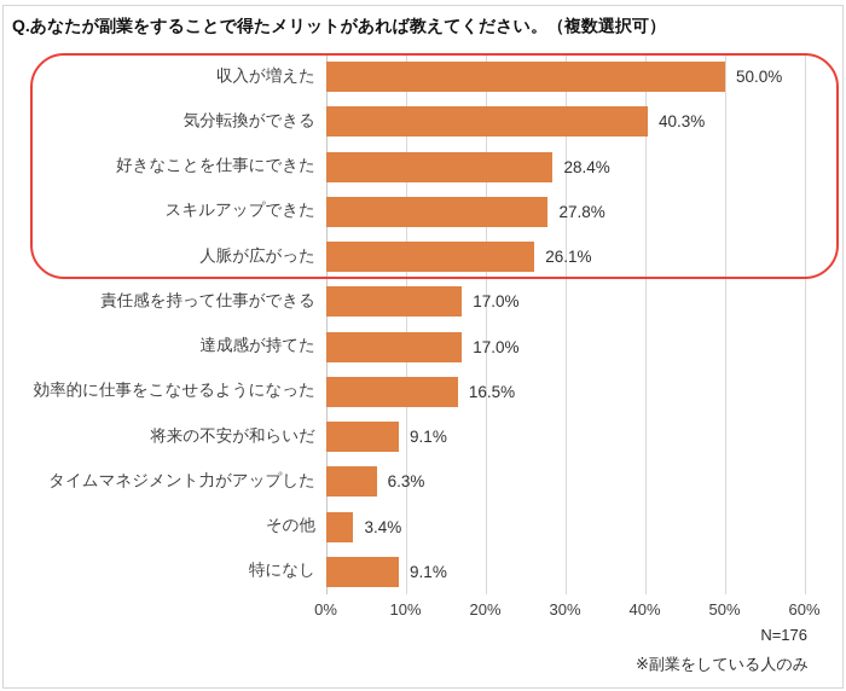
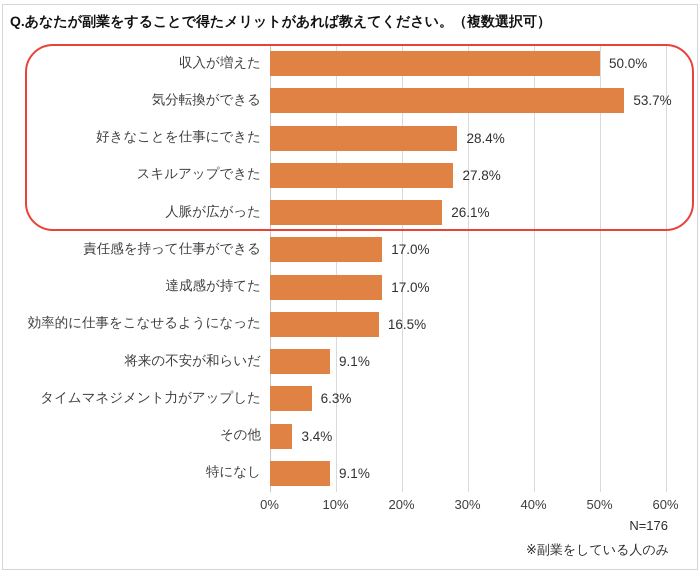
気分転換ができる: 40.3% -> 53.7%
